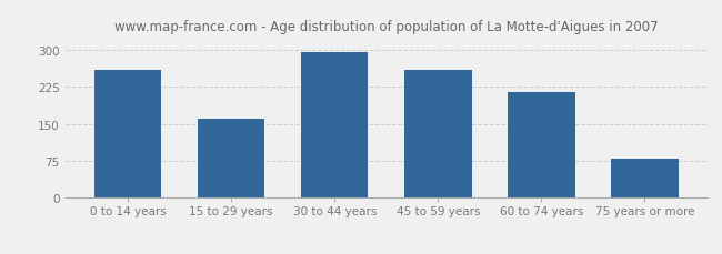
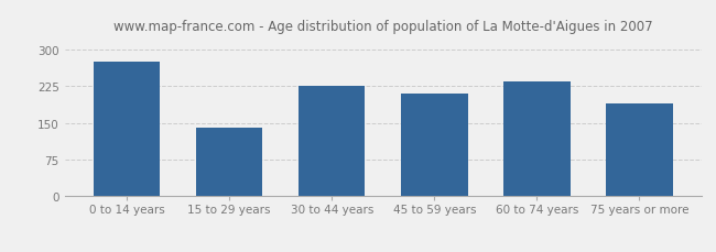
0 to 14 years: 258 -> 275
15 to 29 years: 160 -> 140
30 to 44 years: 295 -> 225
45 to 59 years: 258 -> 210
60 to 74 years: 215 -> 235
75 years or more: 80 -> 190
